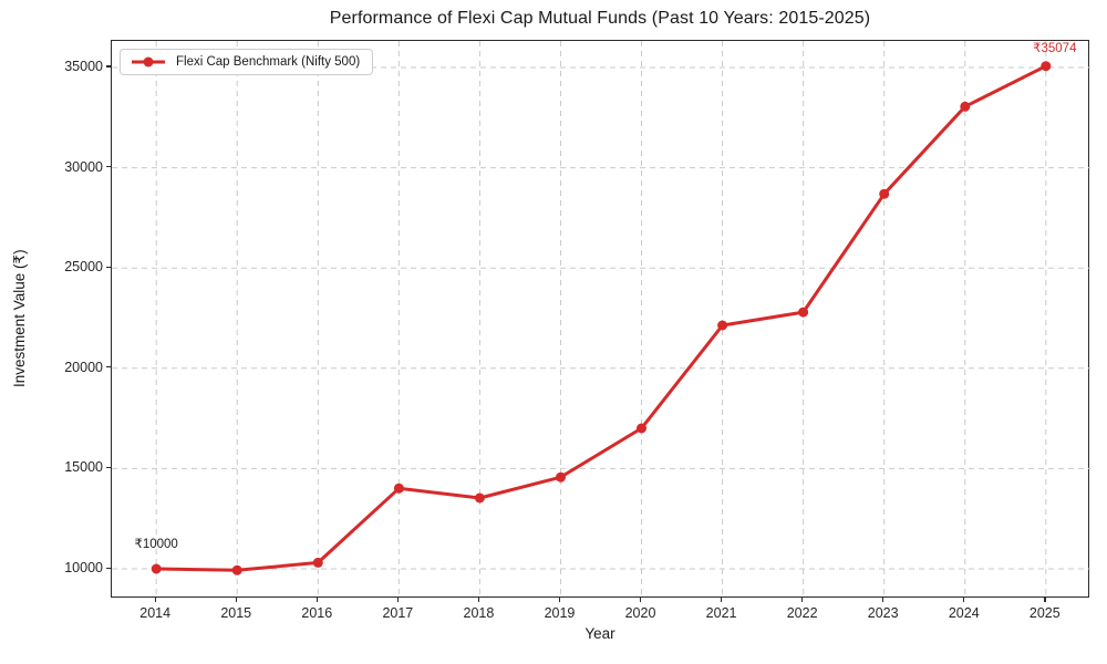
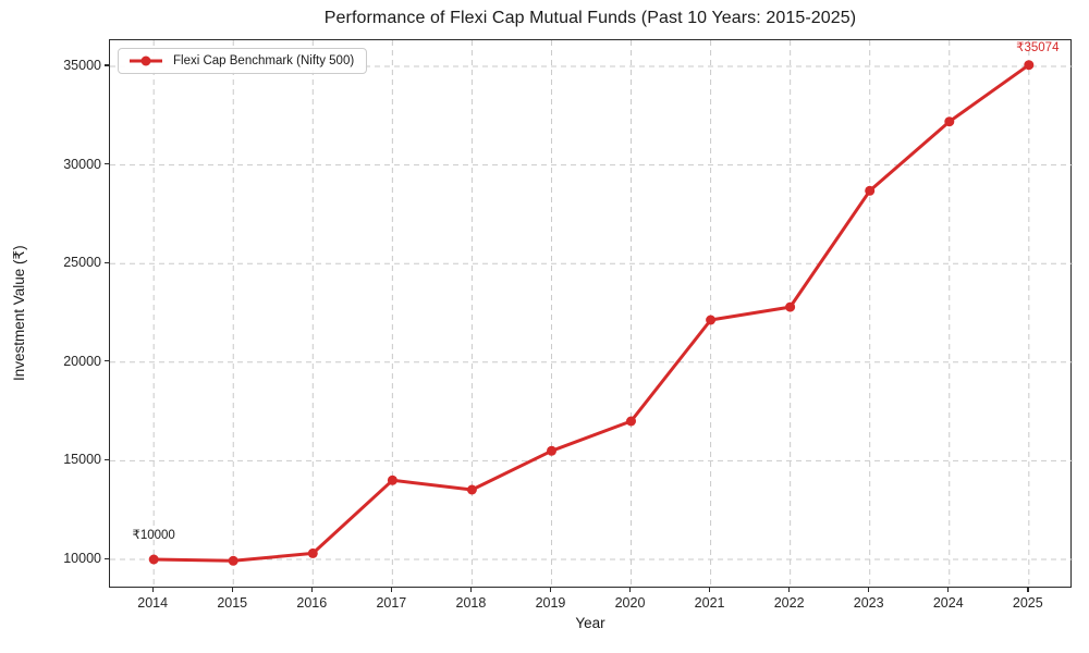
2019: 14600 -> 15500
2024: 33000 -> 32200
